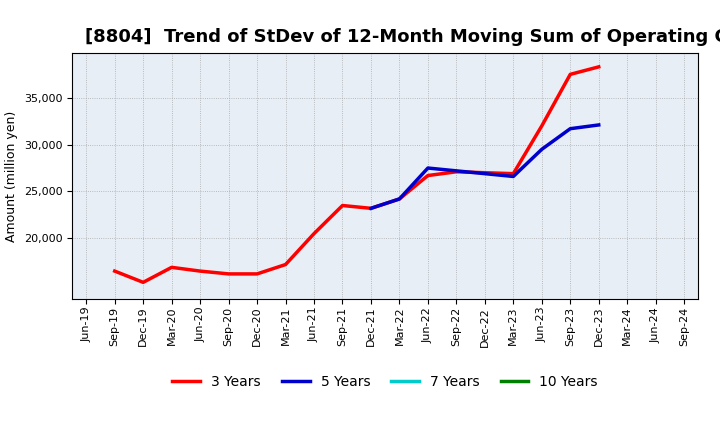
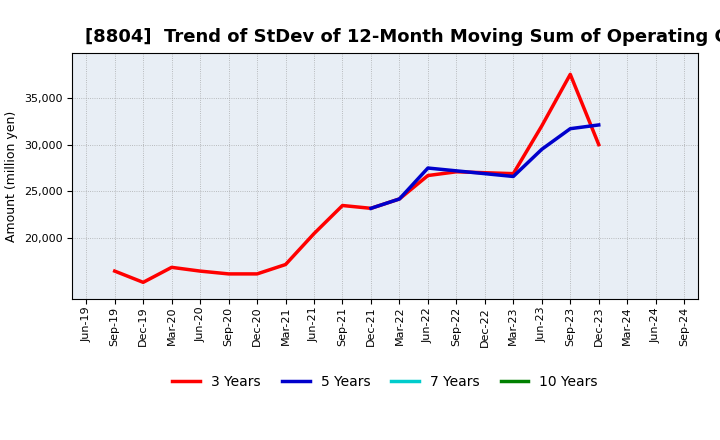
3 Years/Dec-23: 38,300 -> 30,000
